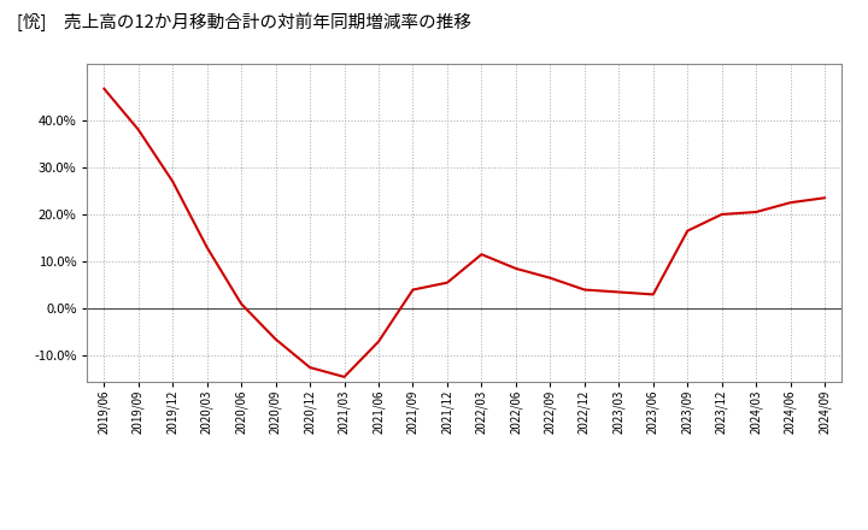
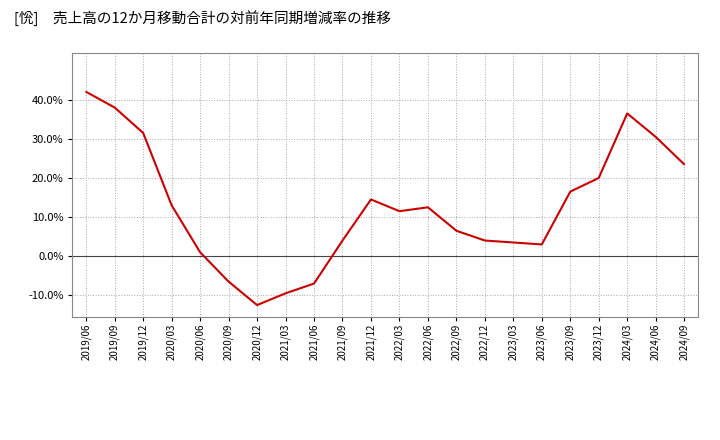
2019/06: 46.7% -> 42.0%
2019/12: 27.0% -> 31.5%
2021/03: -14.5% -> -9.5%
2021/12: 5.5% -> 14.5%
2022/06: 8.5% -> 12.5%
2024/03: 20.5% -> 36.5%
2024/06: 22.5% -> 30.5%
